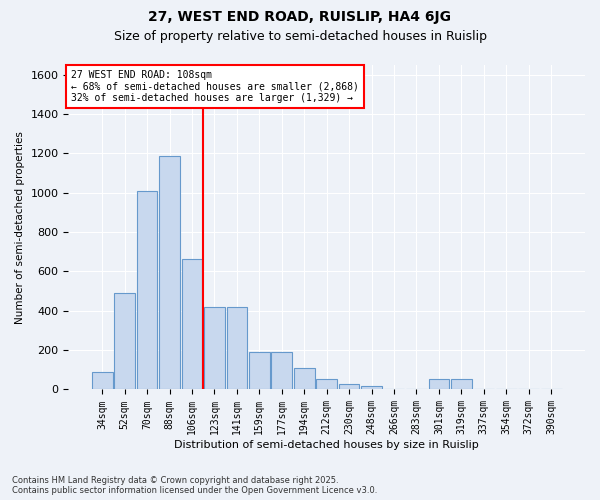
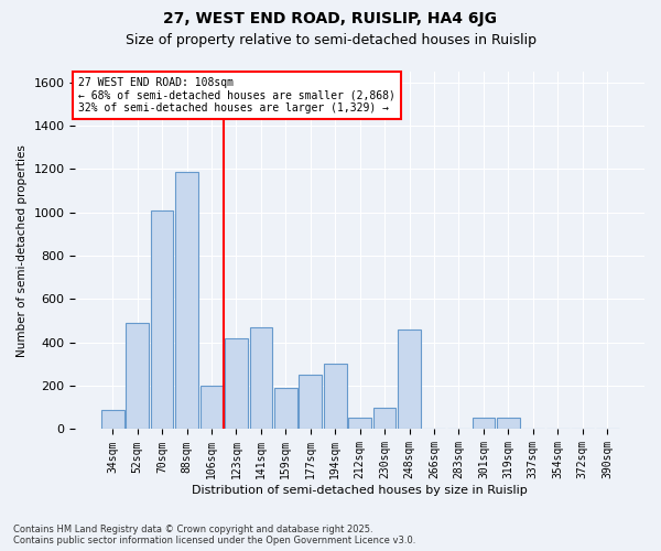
106sqm: 660 -> 200
141sqm: 420 -> 470
177sqm: 190 -> 250
194sqm: 110 -> 300
230sqm: 30 -> 100
248sqm: 20 -> 460
